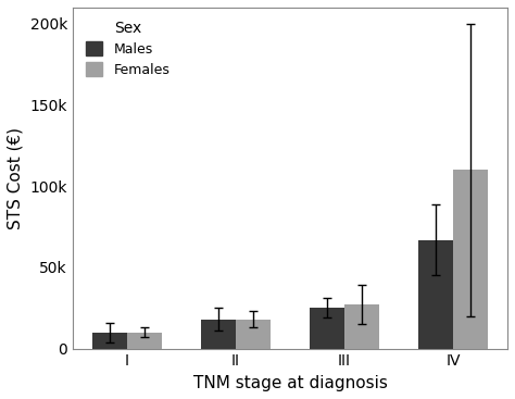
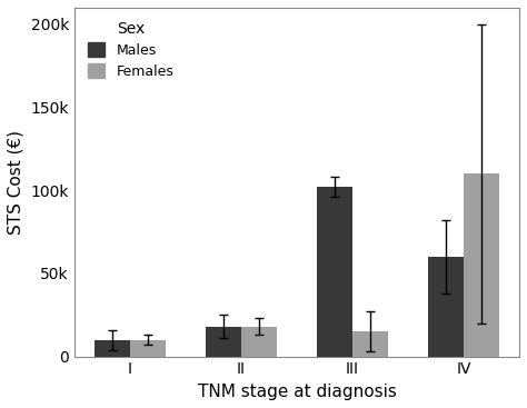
Males/III: 25k -> 102k
Females/III: 27k -> 15k
Males/IV: 67k -> 60k
